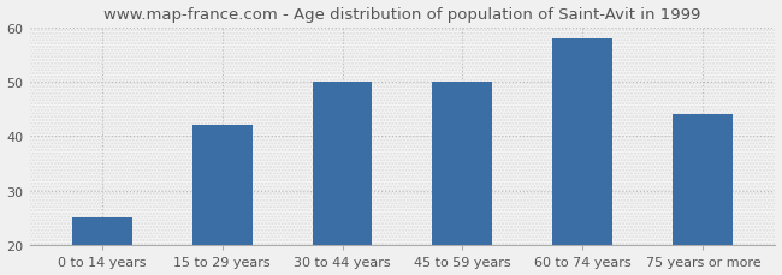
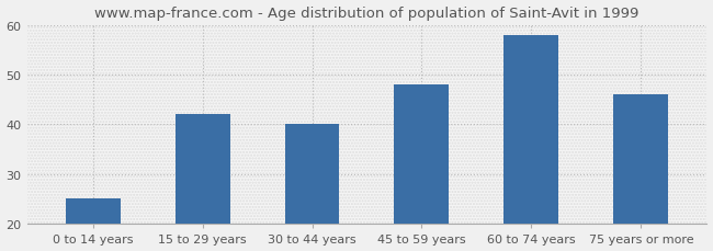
30 to 44 years: 50 -> 40
45 to 59 years: 50 -> 48
75 years or more: 44 -> 46
